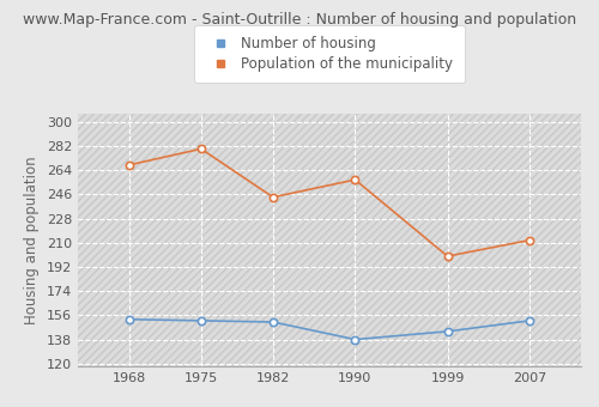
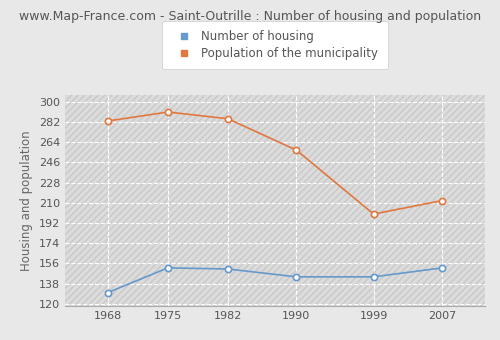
Number of housing/1968: 153 -> 130
Population of the municipality/1968: 268 -> 283
Population of the municipality/1975: 280 -> 291
Population of the municipality/1982: 244 -> 285
Number of housing/1990: 138 -> 144
